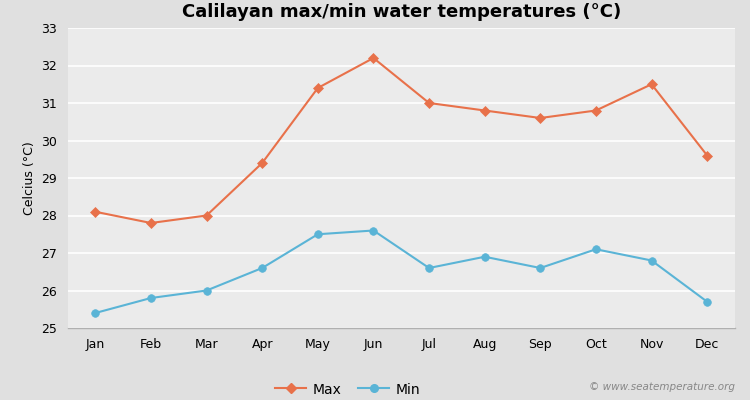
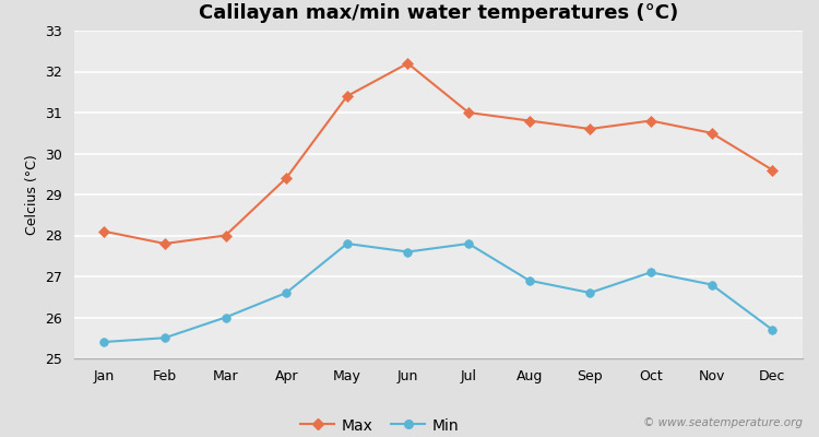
Min/Feb: 25.8 -> 25.5
Min/May: 27.5 -> 27.8
Min/Jul: 26.6 -> 27.8
Max/Nov: 31.5 -> 30.5
